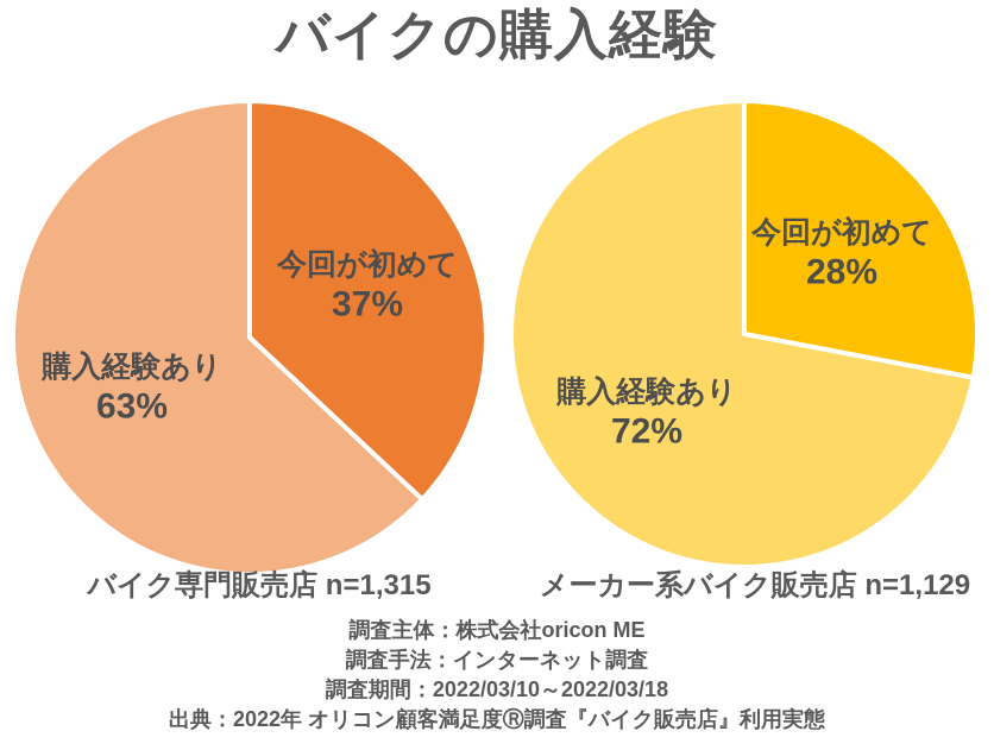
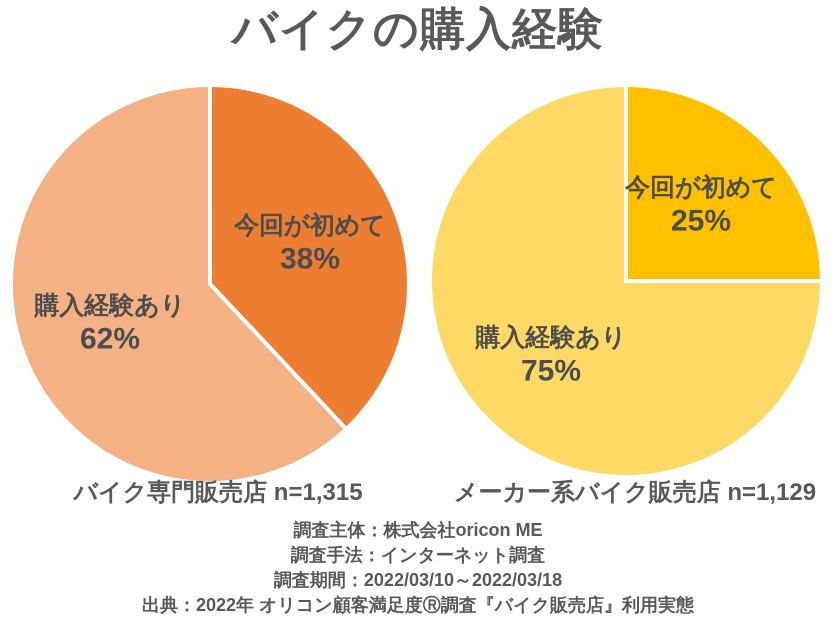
バイク専門販売店 n=1,315/今回が初めて: 37% -> 38%
バイク専門販売店 n=1,315/購入経験あり: 63% -> 62%
メーカー系バイク販売店 n=1,129/今回が初めて: 28% -> 25%
メーカー系バイク販売店 n=1,129/購入経験あり: 72% -> 75%
